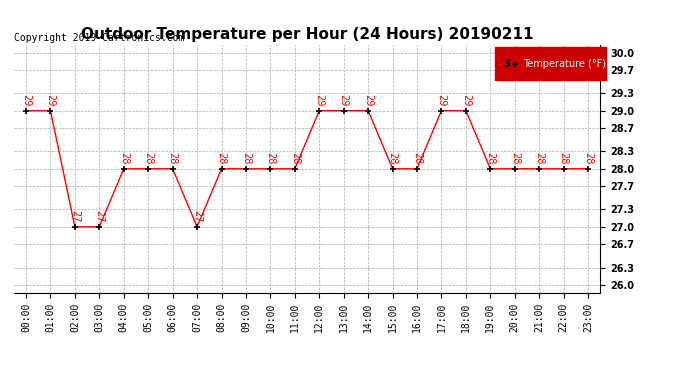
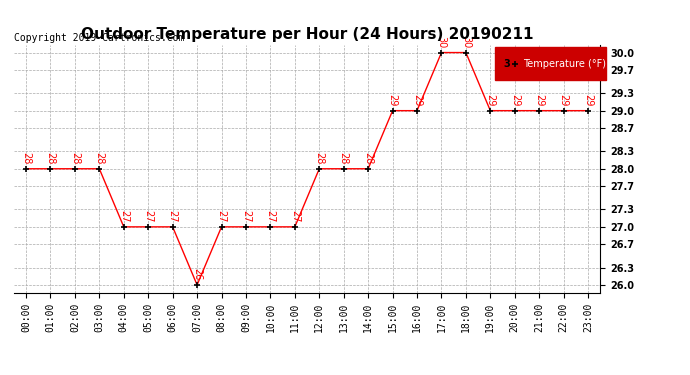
00:00: 29 -> 28
01:00: 29 -> 28
02:00: 27 -> 28
03:00: 27 -> 28
04:00: 28 -> 27
05:00: 28 -> 27
06:00: 28 -> 27
07:00: 27 -> 26
08:00: 28 -> 27
09:00: 28 -> 27
10:00: 28 -> 27
11:00: 28 -> 27
12:00: 29 -> 28
13:00: 29 -> 28
14:00: 29 -> 28
15:00: 28 -> 29
16:00: 28 -> 29
17:00: 29 -> 30
18:00: 29 -> 30
19:00: 28 -> 29
20:00: 28 -> 29
21:00: 28 -> 29
22:00: 28 -> 29
23:00: 28 -> 29
